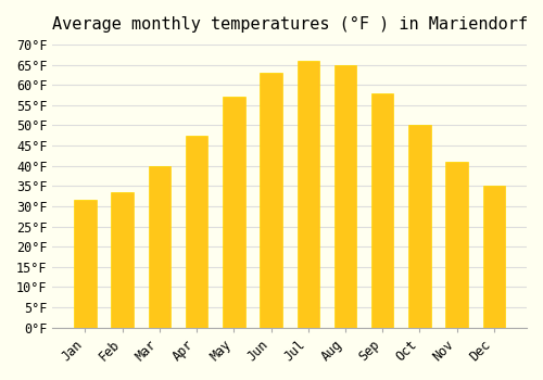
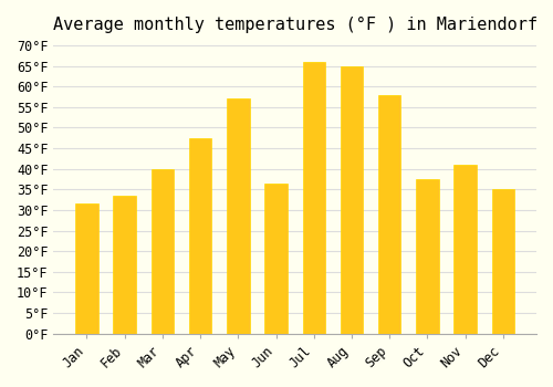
Jun: 63.0°F -> 36.5°F
Oct: 50.0°F -> 37.5°F
